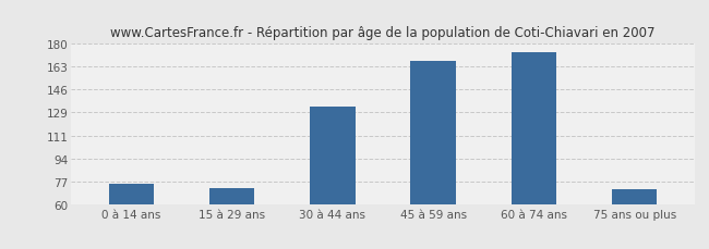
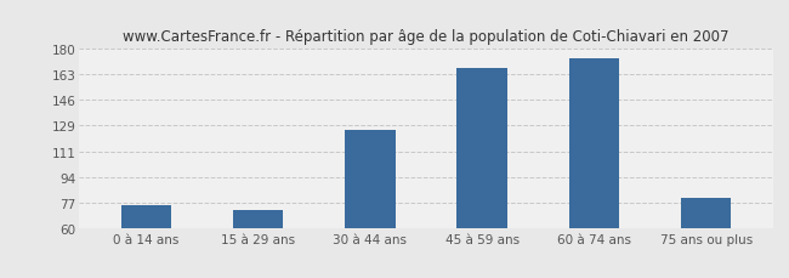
30 à 44 ans: 133 -> 126
75 ans ou plus: 71 -> 80
